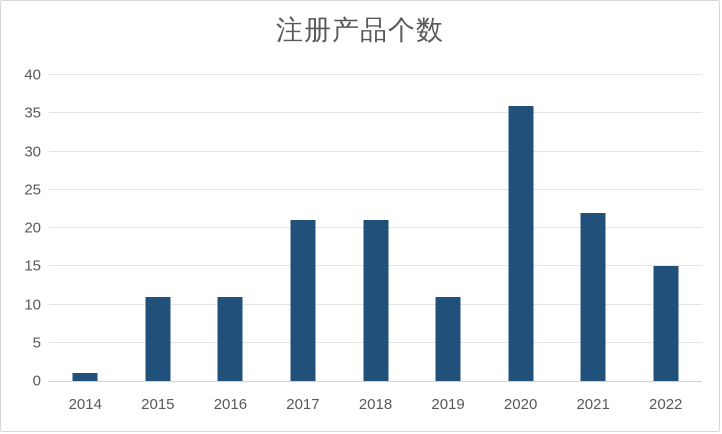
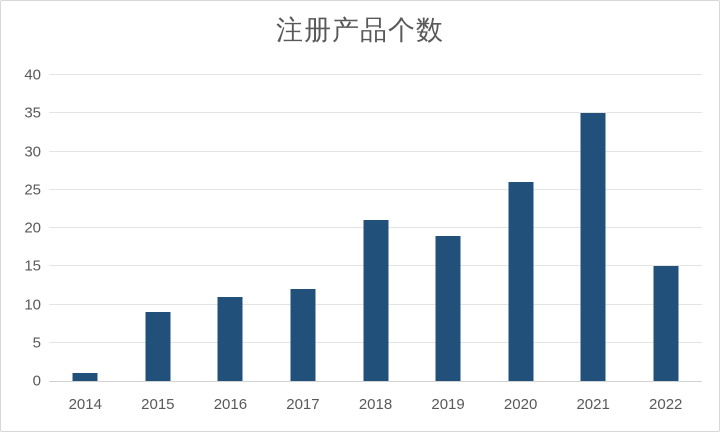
2015: 11 -> 9
2017: 21 -> 12
2019: 11 -> 19
2020: 36 -> 26
2021: 22 -> 35
